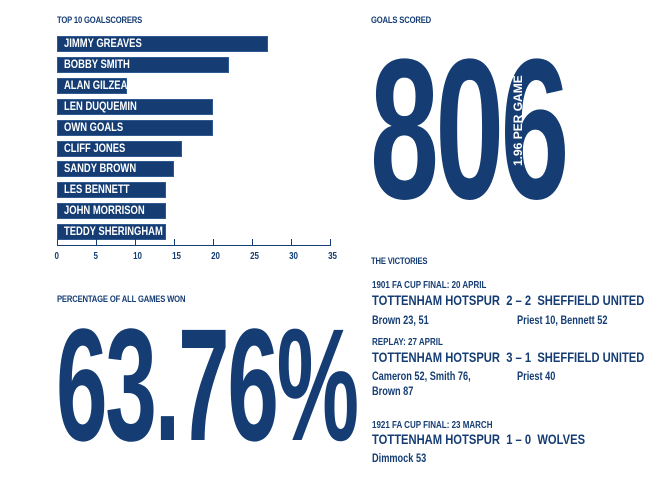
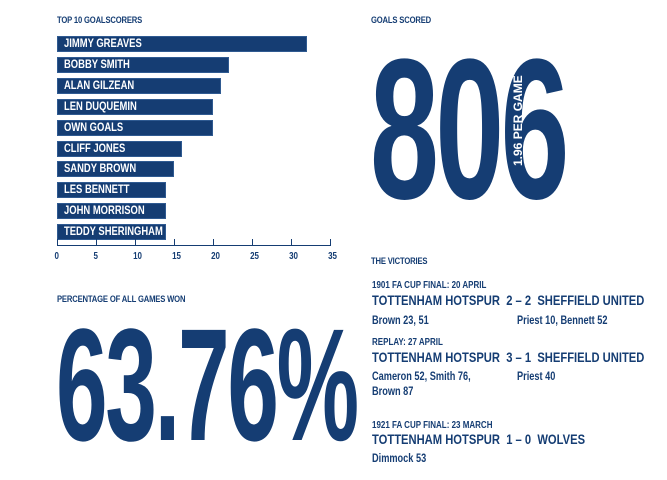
JIMMY GREAVES: 27 -> 32
ALAN GILZEAN: 9 -> 21
